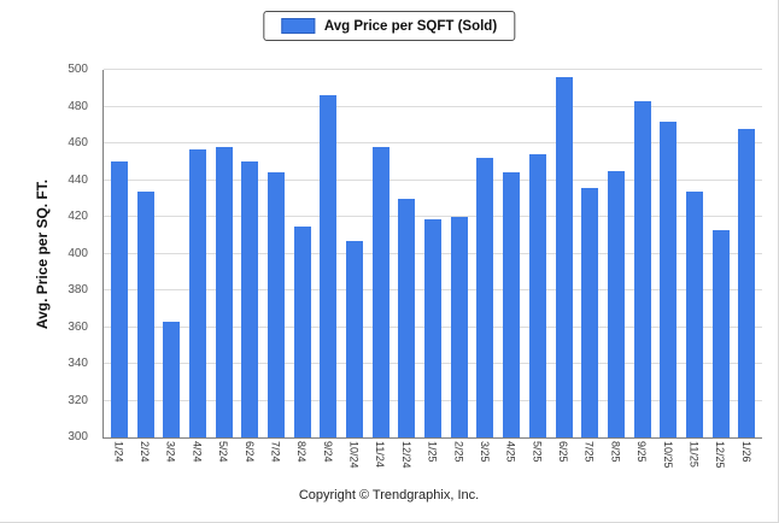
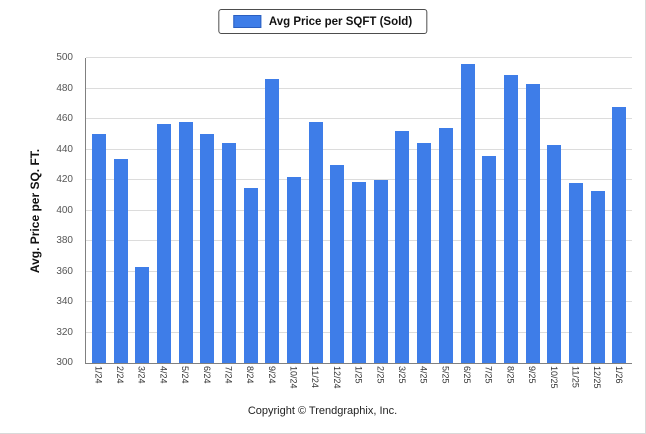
10/24: 407 -> 422
8/25: 445 -> 489
10/25: 472 -> 443
11/25: 434 -> 418
